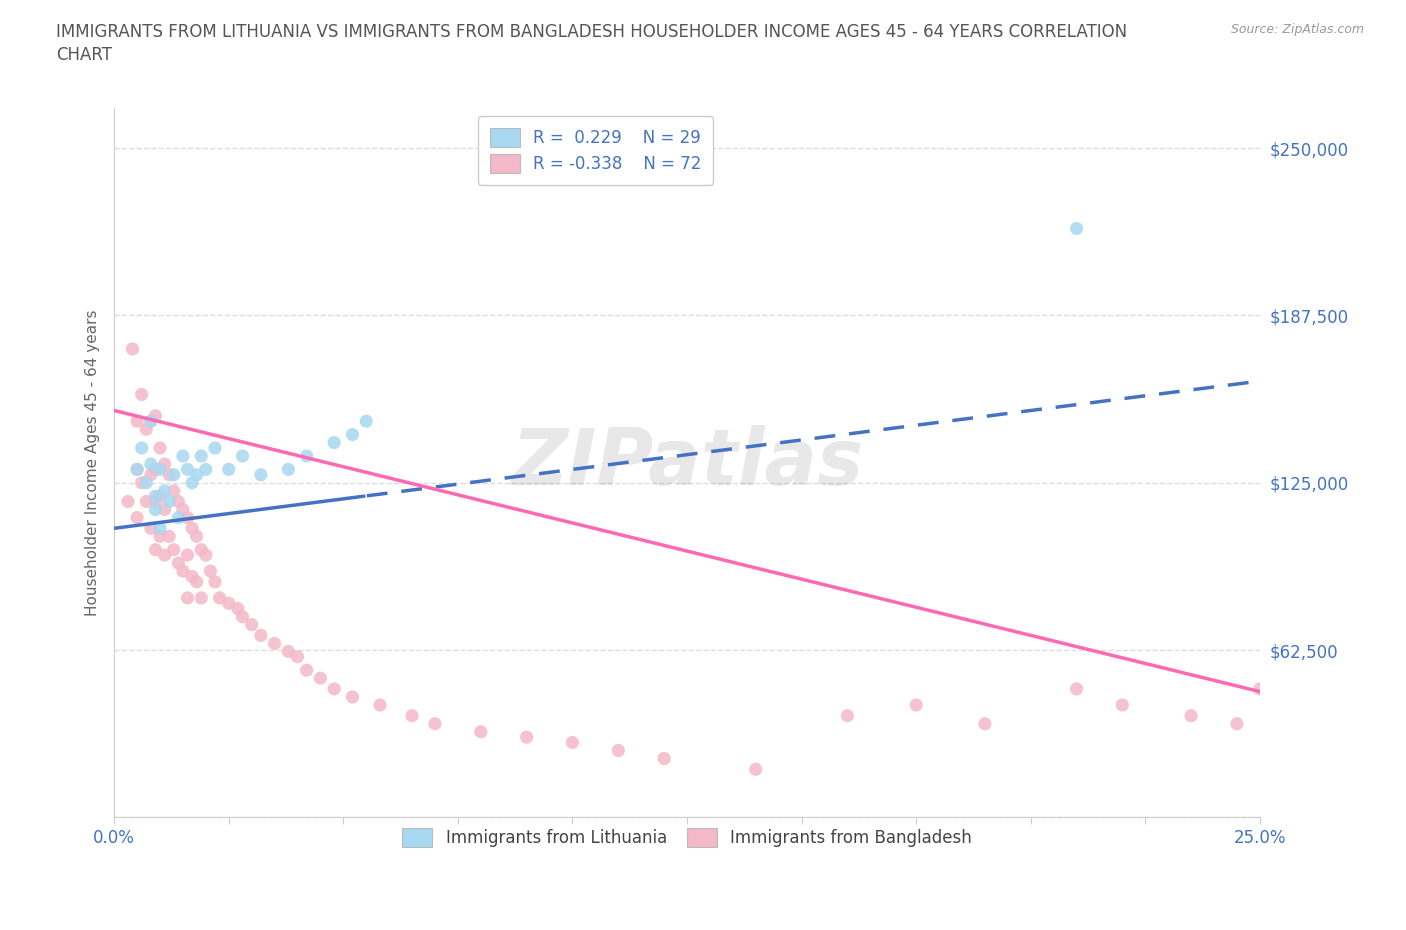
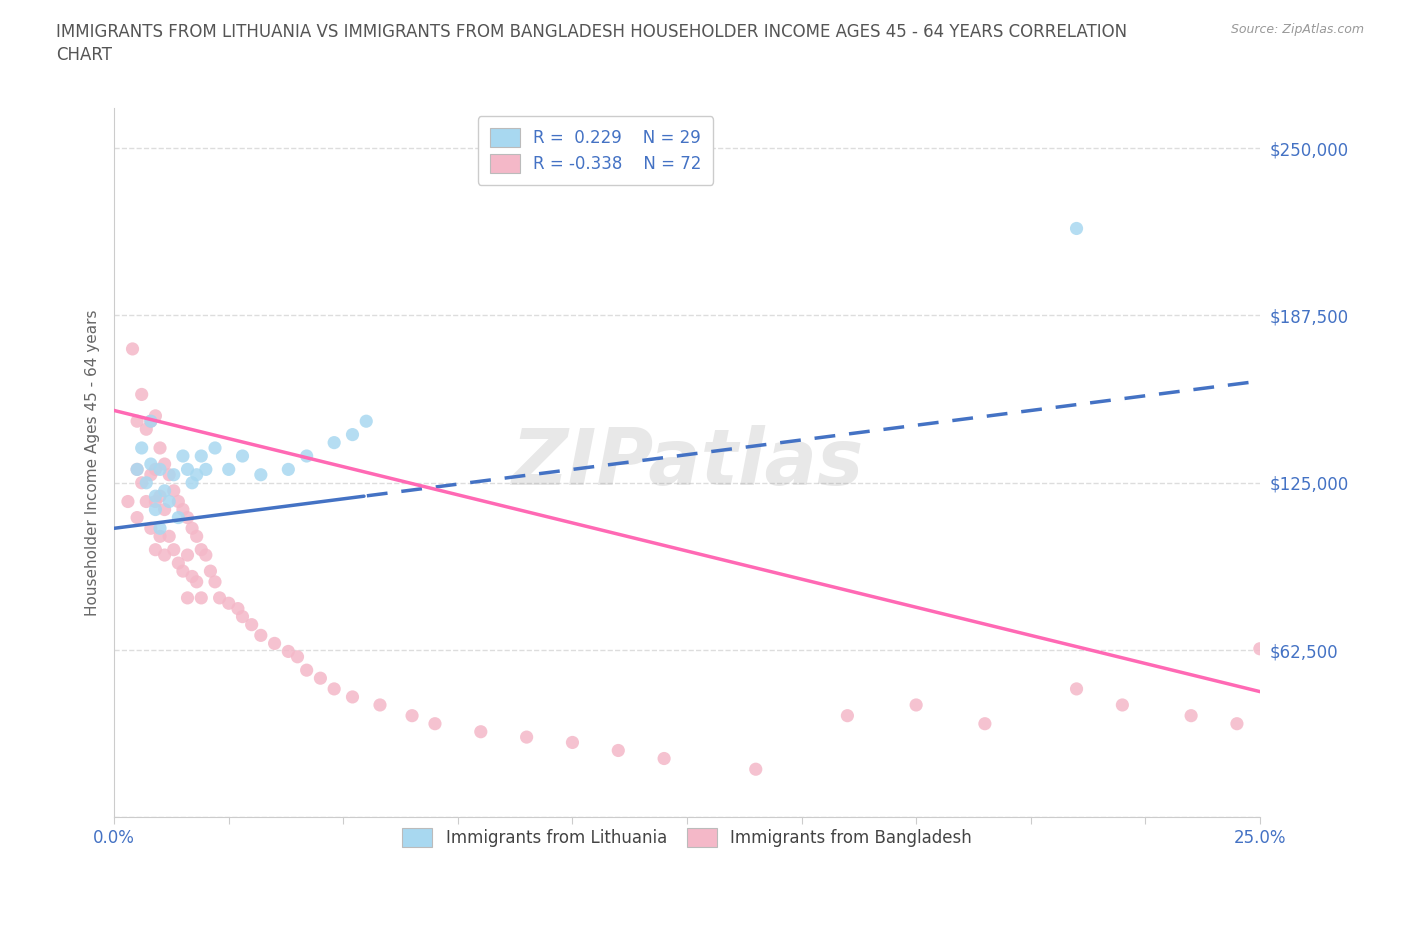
Immigrants from Bangladesh/25.0%: $48,000 -> $63,000
